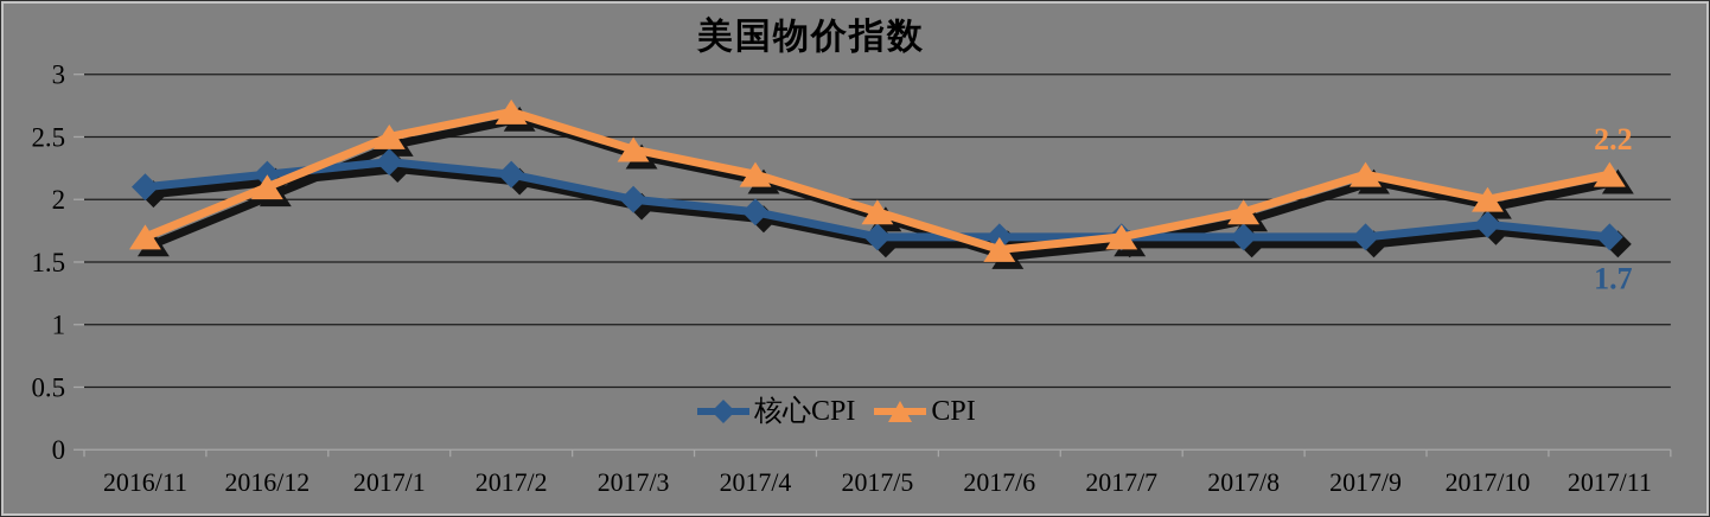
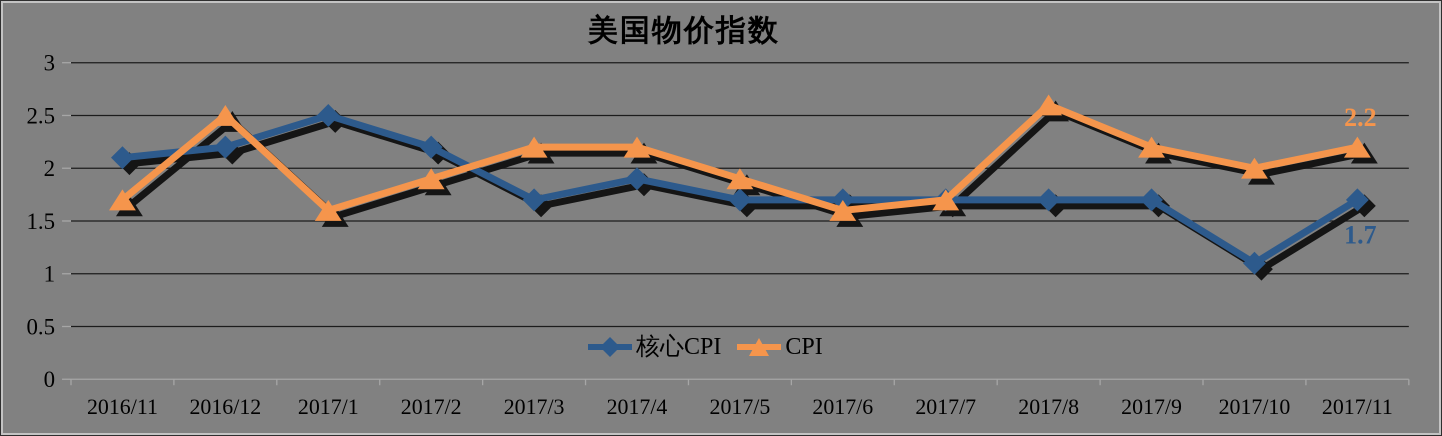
CPI/2016/12: 2.1 -> 2.5
核心CPI/2017/1: 2.3 -> 2.5
CPI/2017/1: 2.5 -> 1.6
CPI/2017/2: 2.7 -> 1.9
核心CPI/2017/3: 2.0 -> 1.7
CPI/2017/3: 2.4 -> 2.2
CPI/2017/8: 1.9 -> 2.6
核心CPI/2017/10: 1.8 -> 1.1
